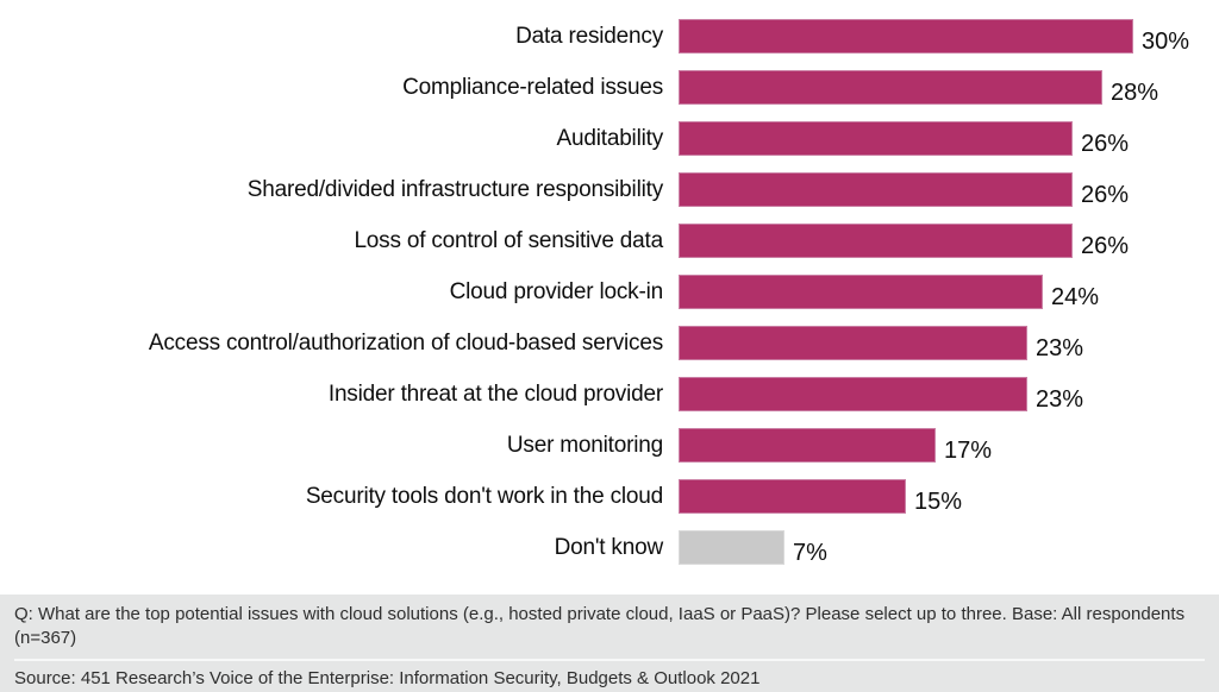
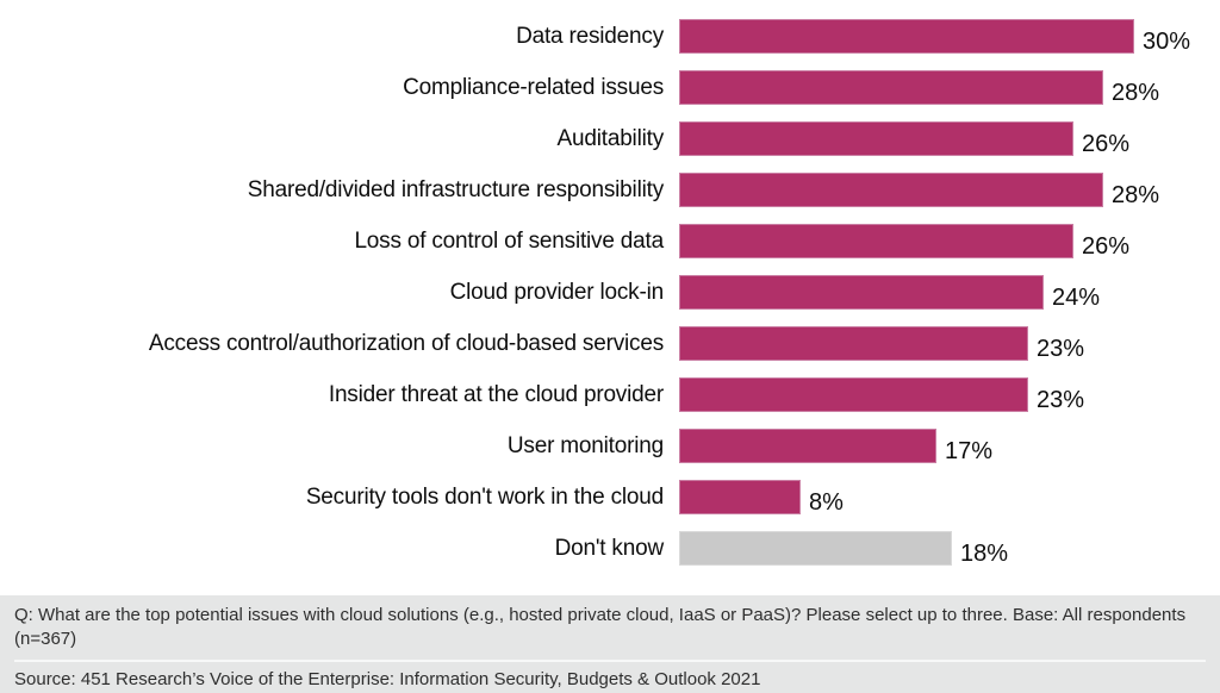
Shared/divided infrastructure responsibility: 26% -> 28%
Security tools don't work in the cloud: 15% -> 8%
Don't know: 7% -> 18%
